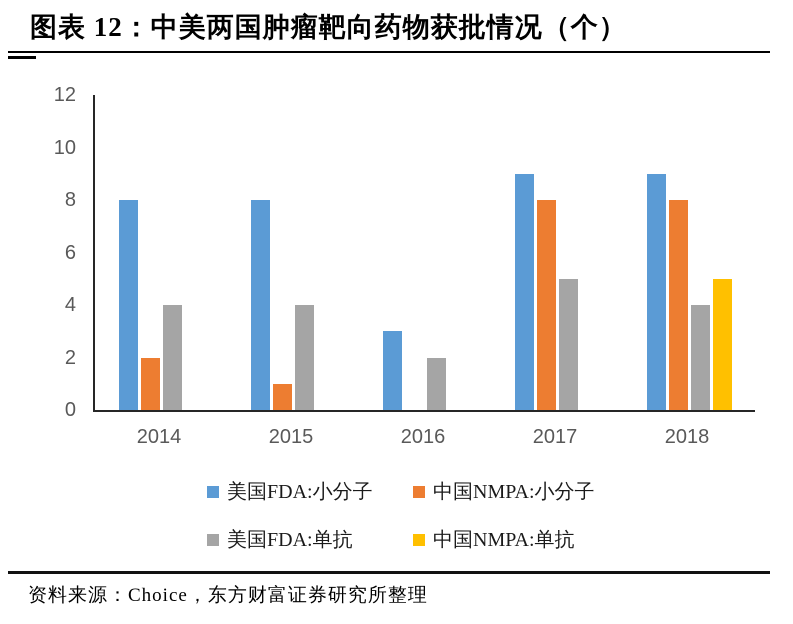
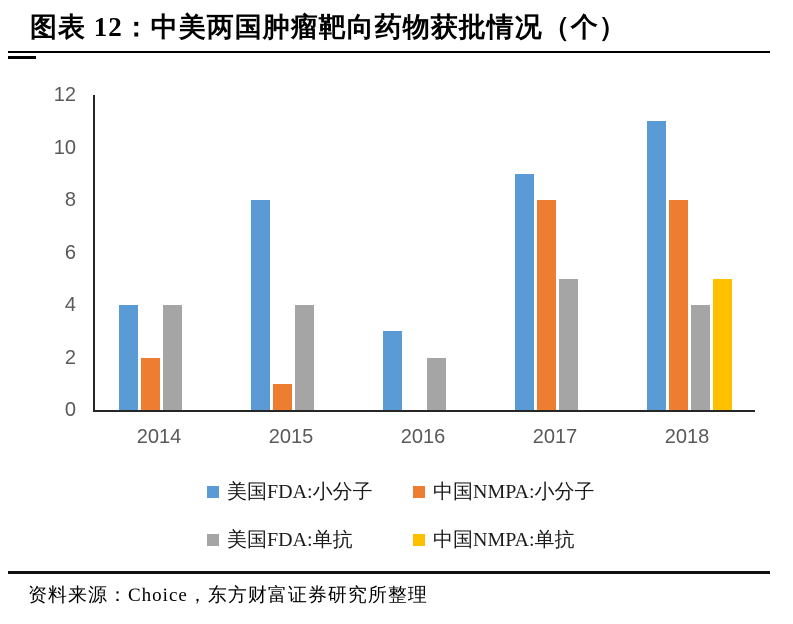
美国FDA:小分子/2014: 8 -> 4
美国FDA:小分子/2018: 9 -> 11
